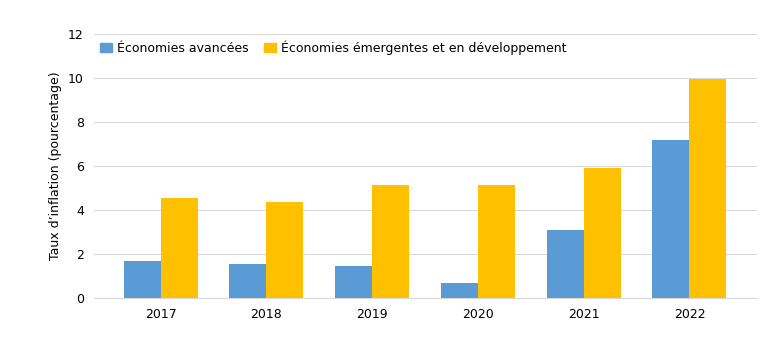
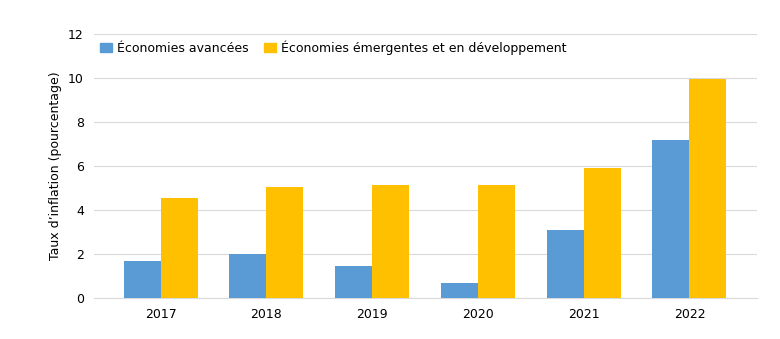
Économies avancées/2018: 1.55 -> 2.00
Économies émergentes et en développement/2018: 4.35 -> 5.05
